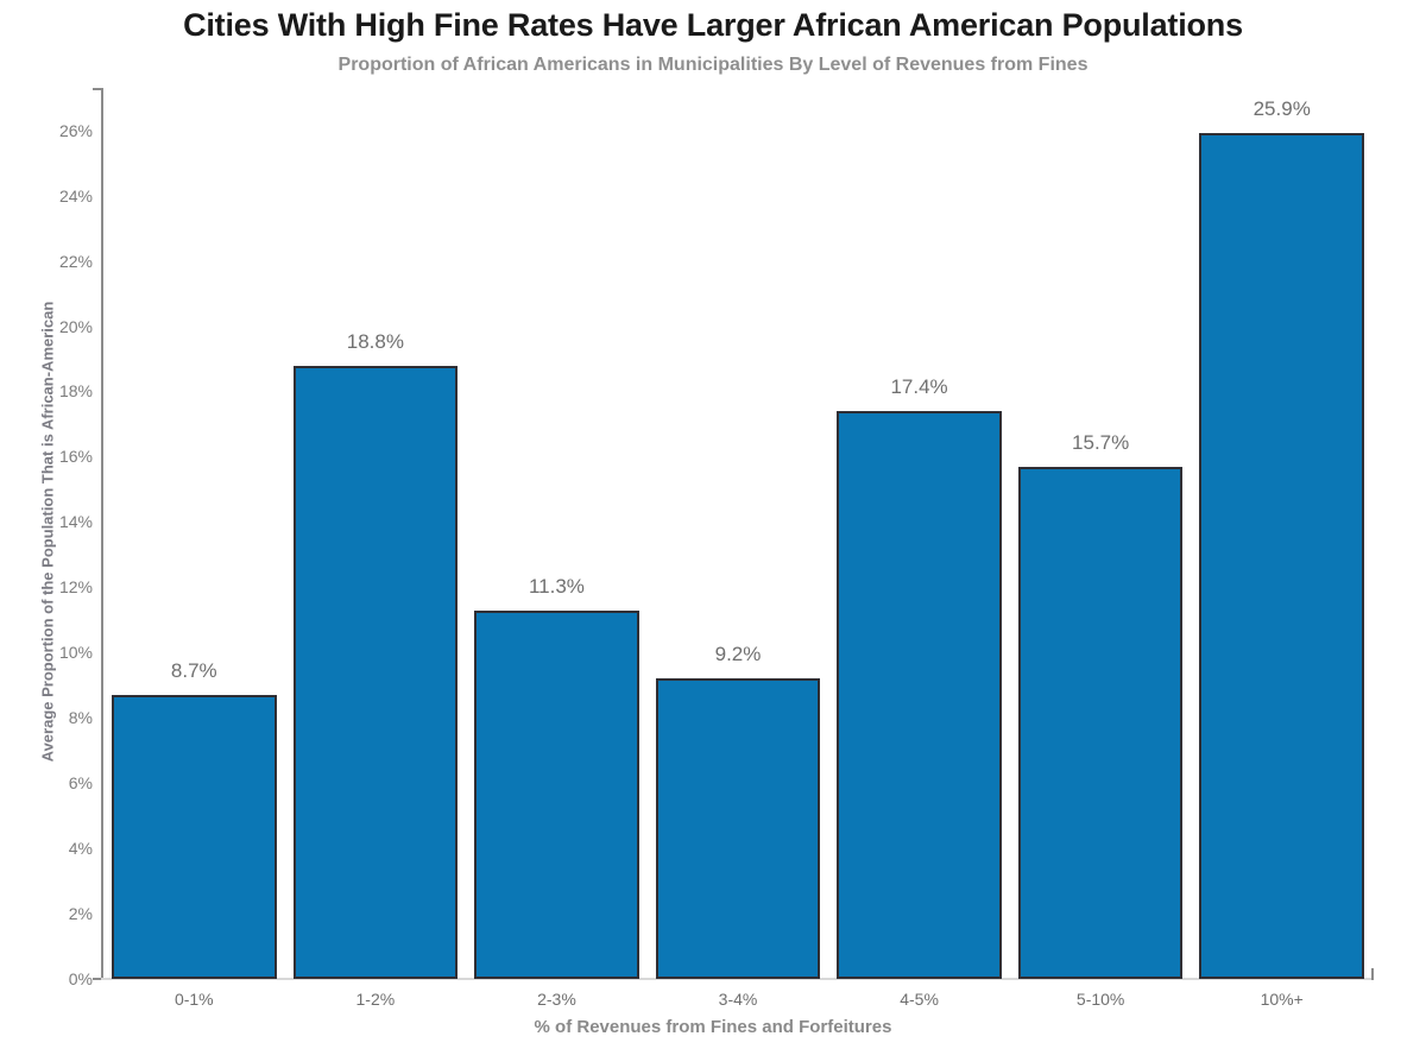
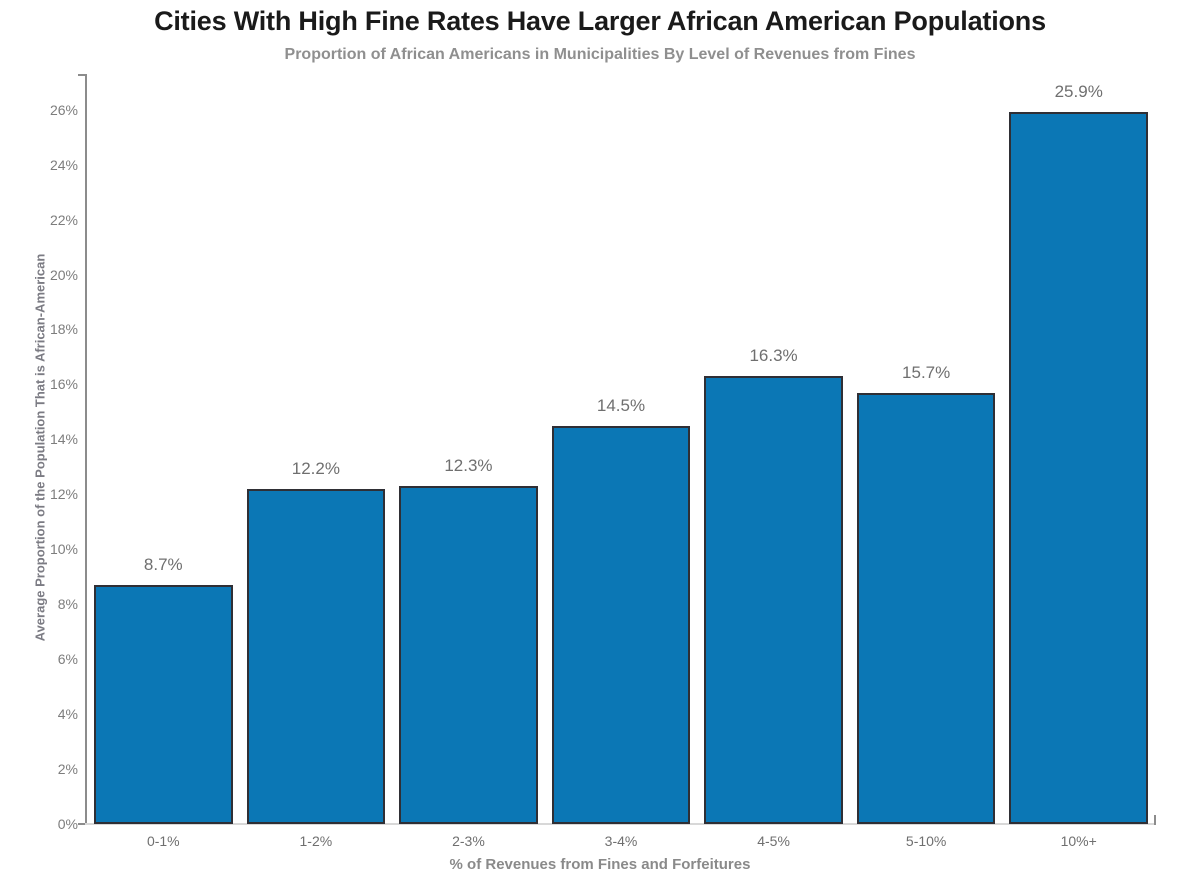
1-2%: 18.8% -> 12.2%
2-3%: 11.3% -> 12.3%
3-4%: 9.2% -> 14.5%
4-5%: 17.4% -> 16.3%
